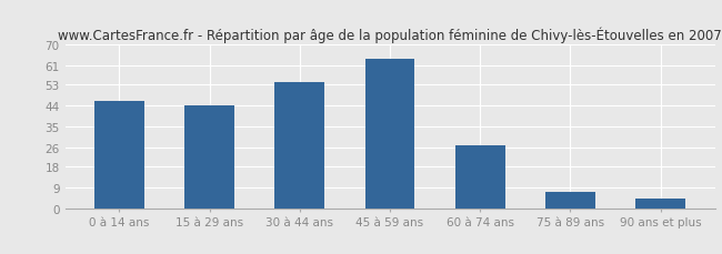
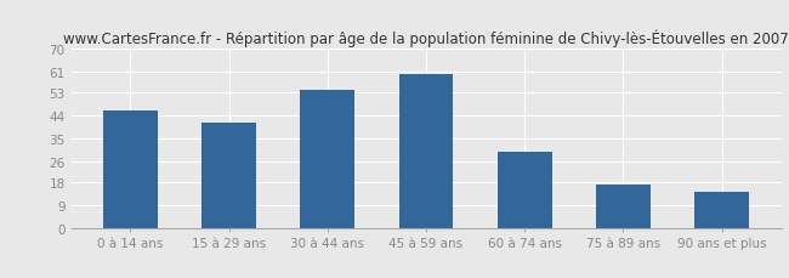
15 à 29 ans: 44 -> 41
45 à 59 ans: 64 -> 60
60 à 74 ans: 27 -> 30
75 à 89 ans: 7 -> 17
90 ans et plus: 4 -> 14
